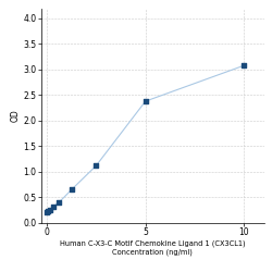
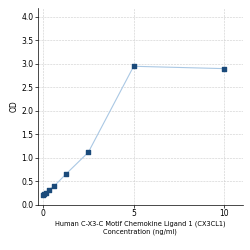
5: 2.38 -> 2.95
10: 3.08 -> 2.90
